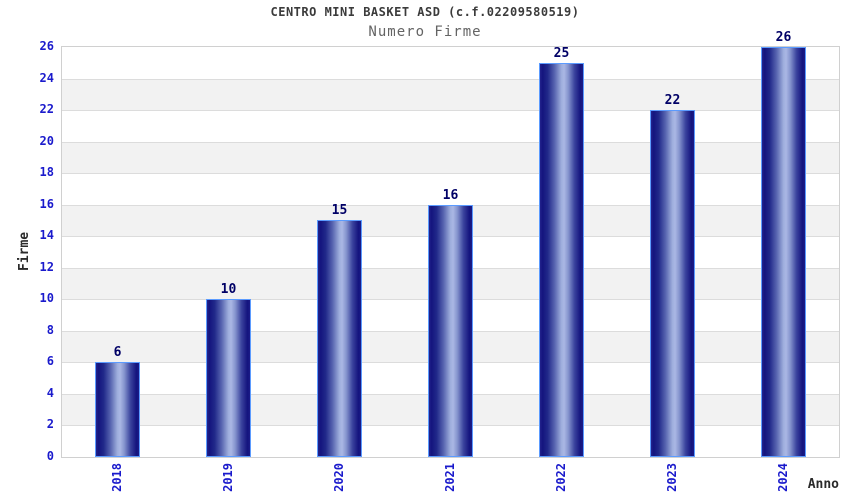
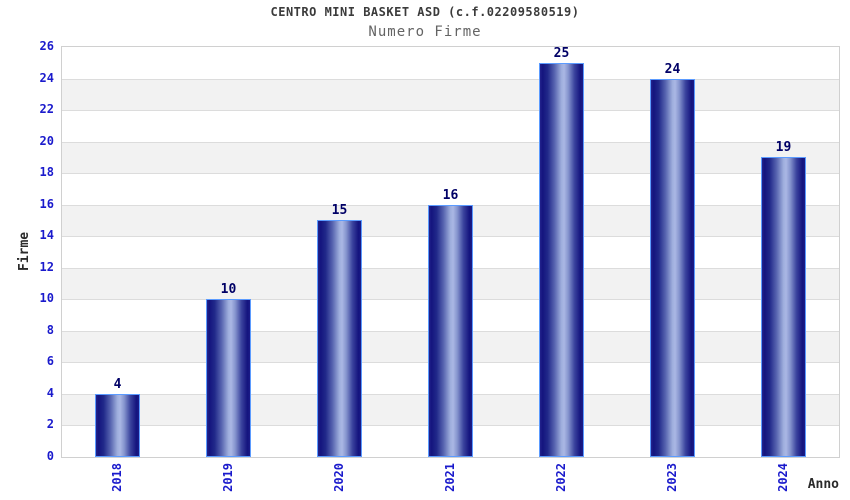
2018: 6 -> 4
2023: 22 -> 24
2024: 26 -> 19
